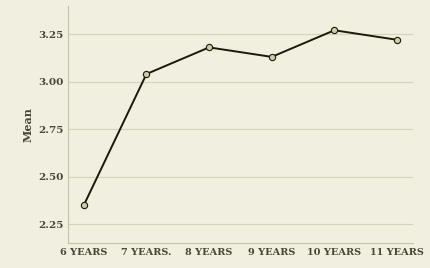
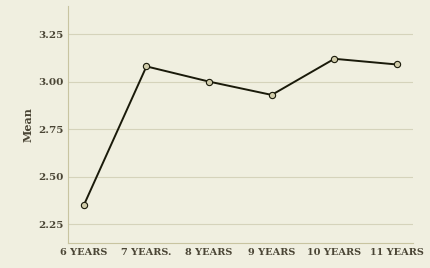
7 YEARS.: 3.04 -> 3.08
8 YEARS: 3.18 -> 3.00
9 YEARS: 3.13 -> 2.93
10 YEARS: 3.27 -> 3.12
11 YEARS: 3.22 -> 3.09
